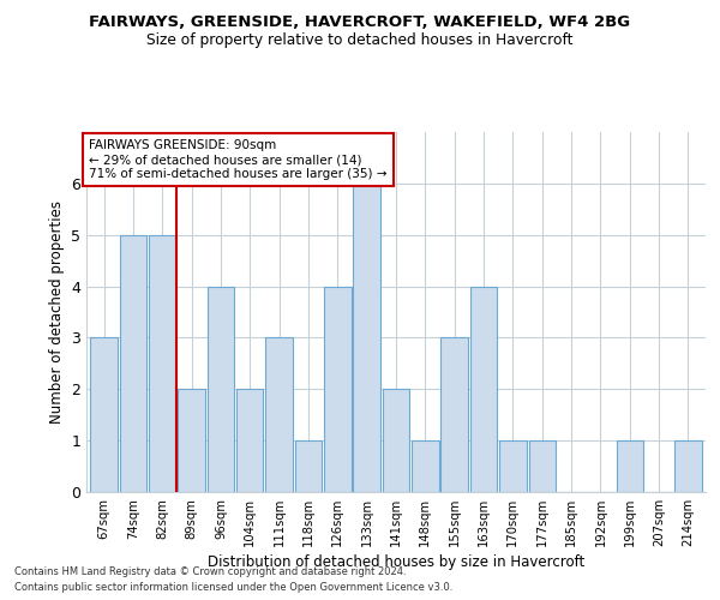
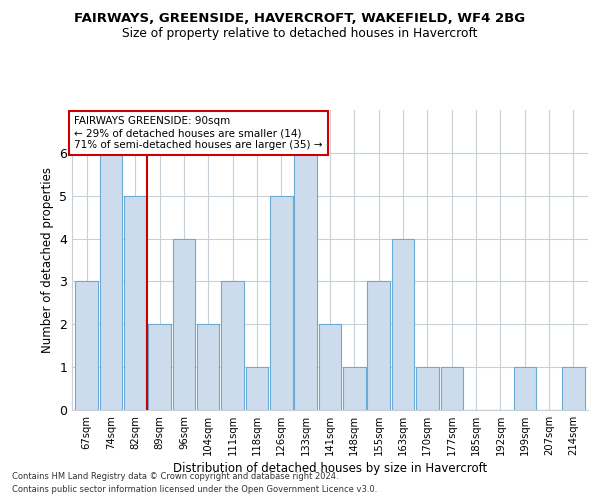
74sqm: 5 -> 6
126sqm: 4 -> 5
